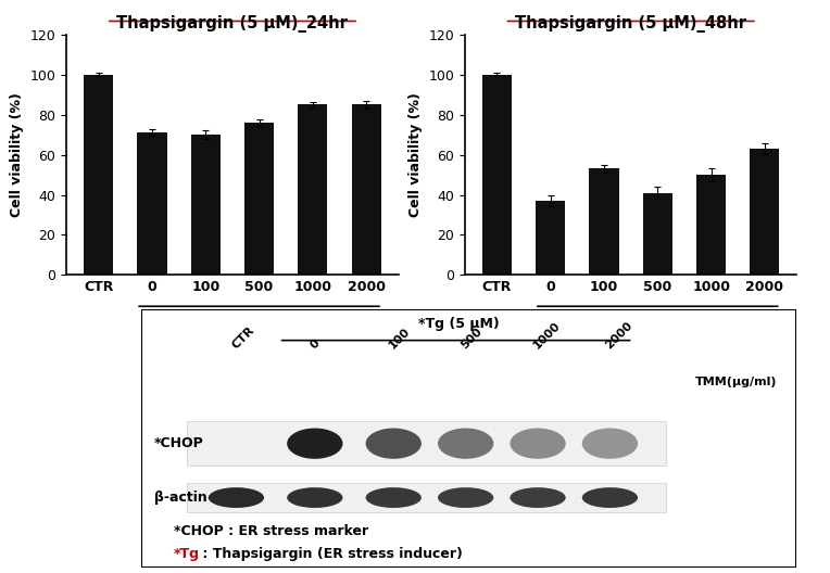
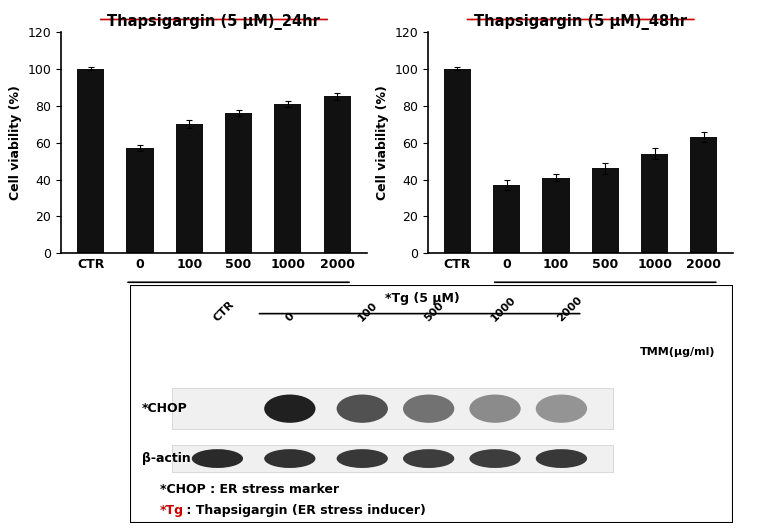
Thapsigargin (5 μM)_24hr/0: 71 -> 57
Thapsigargin (5 μM)_24hr/1000: 85 -> 81
Thapsigargin (5 μM)_48hr/100: 53 -> 41
Thapsigargin (5 μM)_48hr/500: 41 -> 46
Thapsigargin (5 μM)_48hr/1000: 50 -> 54
